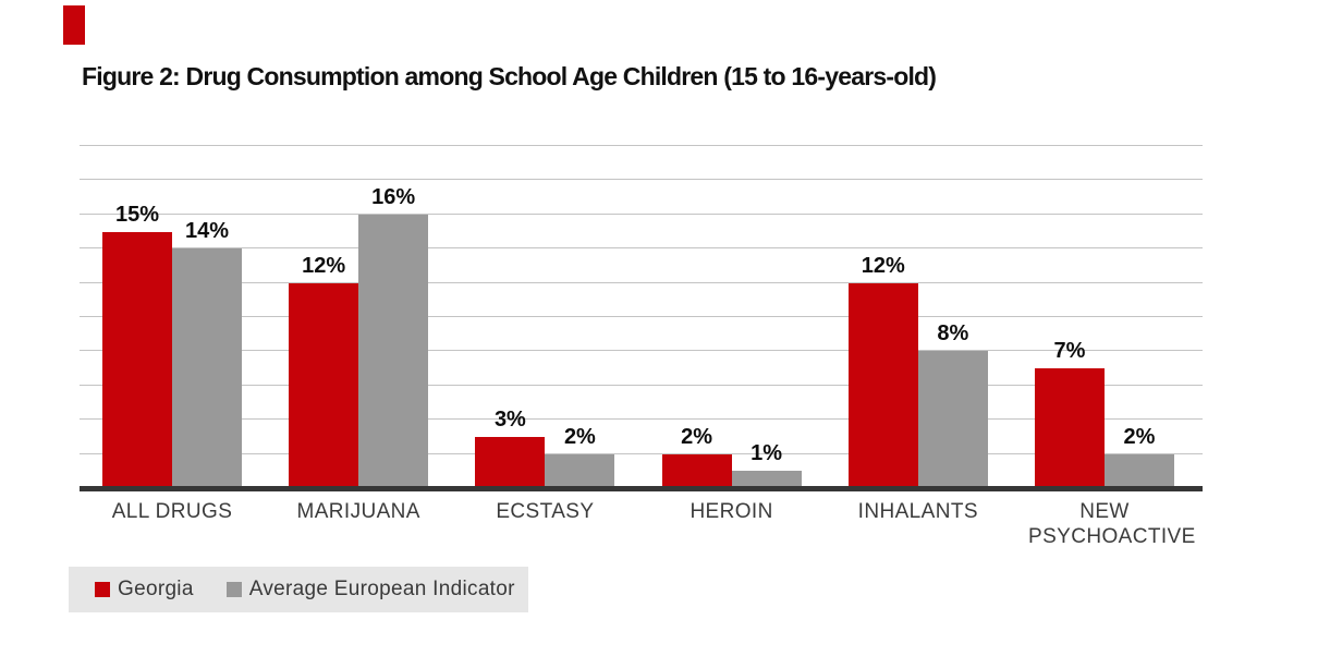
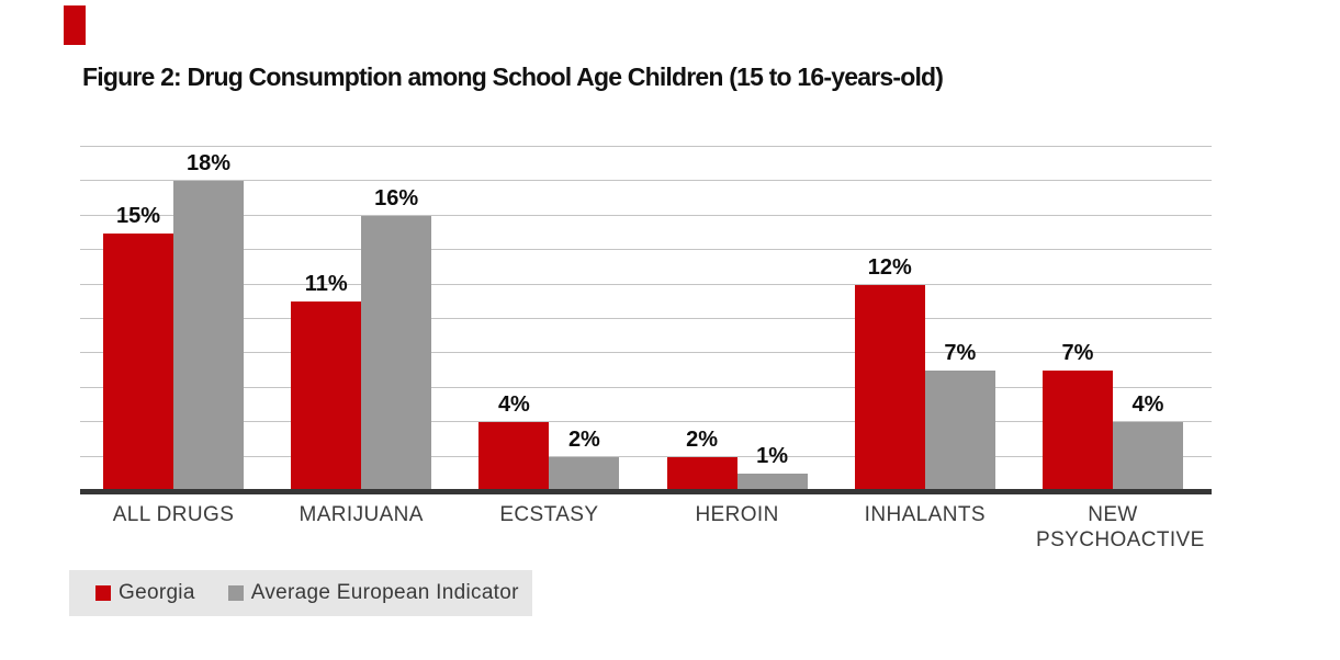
Average European Indicator/ALL DRUGS: 14% -> 18%
Georgia/MARIJUANA: 12% -> 11%
Georgia/ECSTASY: 3% -> 4%
Average European Indicator/INHALANTS: 8% -> 7%
Average European Indicator/NEW PSYCHOACTIVE: 2% -> 4%
